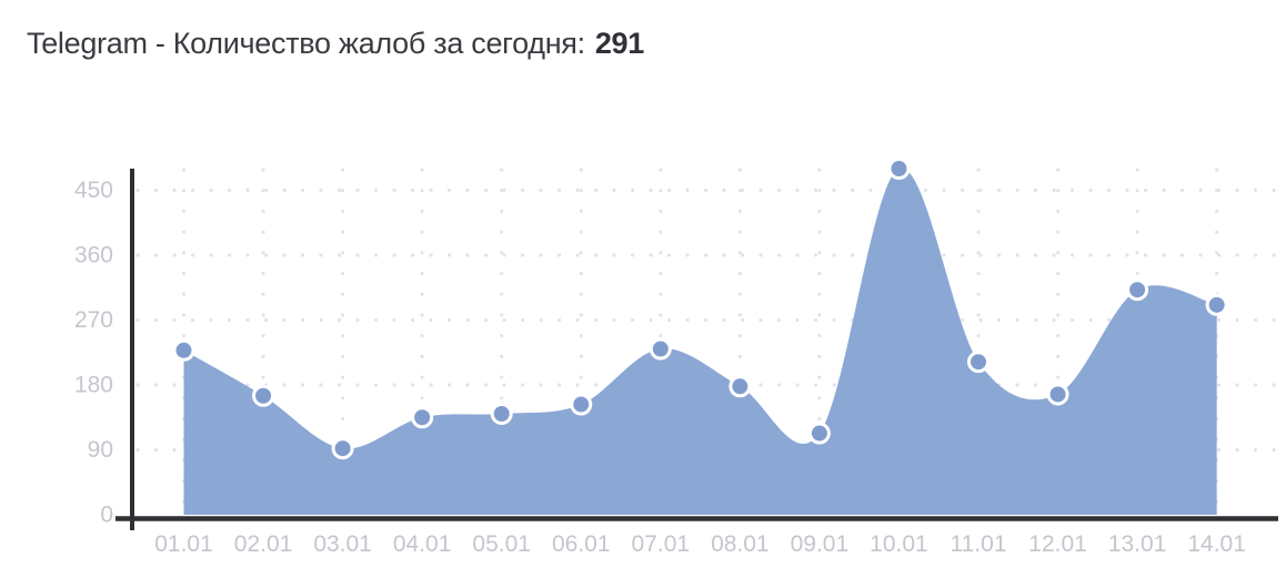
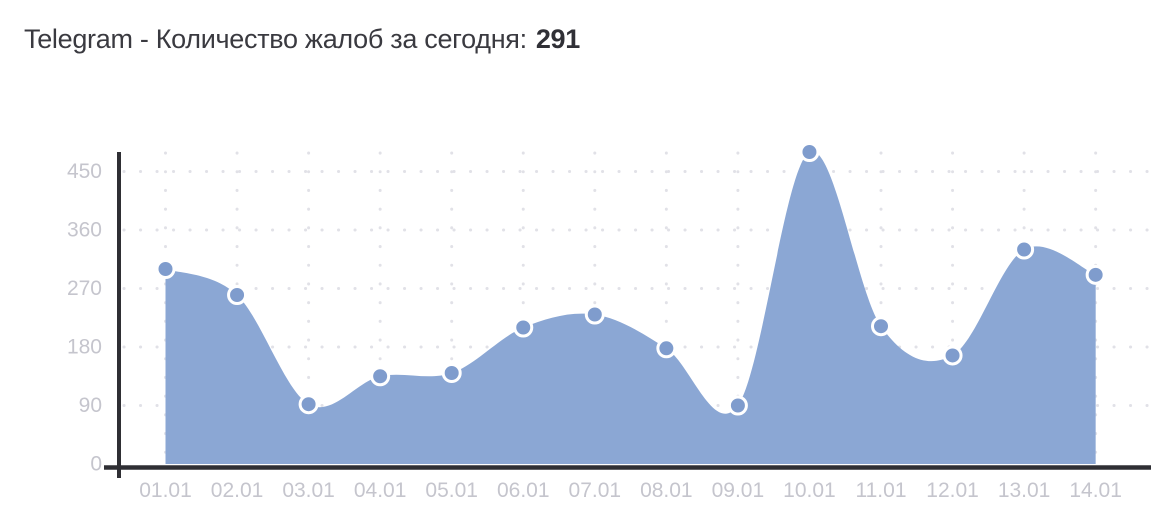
01.01: 230 -> 300
02.01: 160 -> 260
06.01: 150 -> 210
09.01: 110 -> 90
13.01: 310 -> 330
